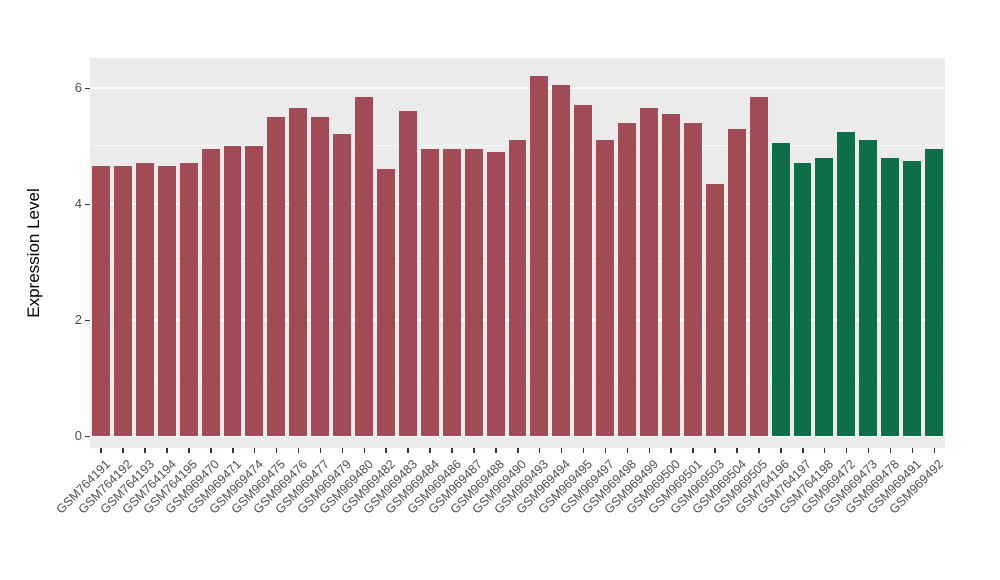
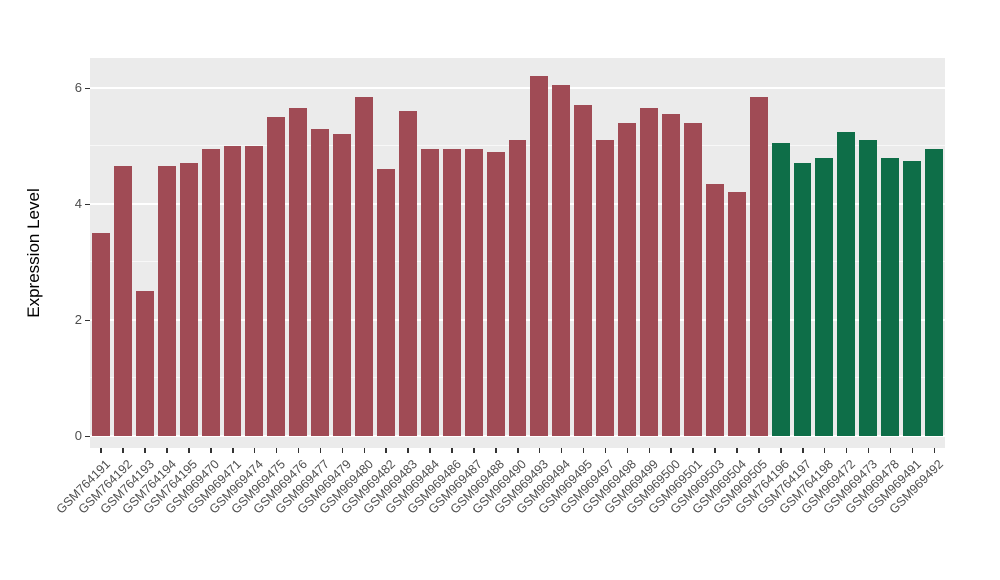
GSM764191: 4.7 -> 3.5
GSM764193: 4.7 -> 2.5
GSM969477: 5.5 -> 5.3
GSM969504: 5.3 -> 4.2
